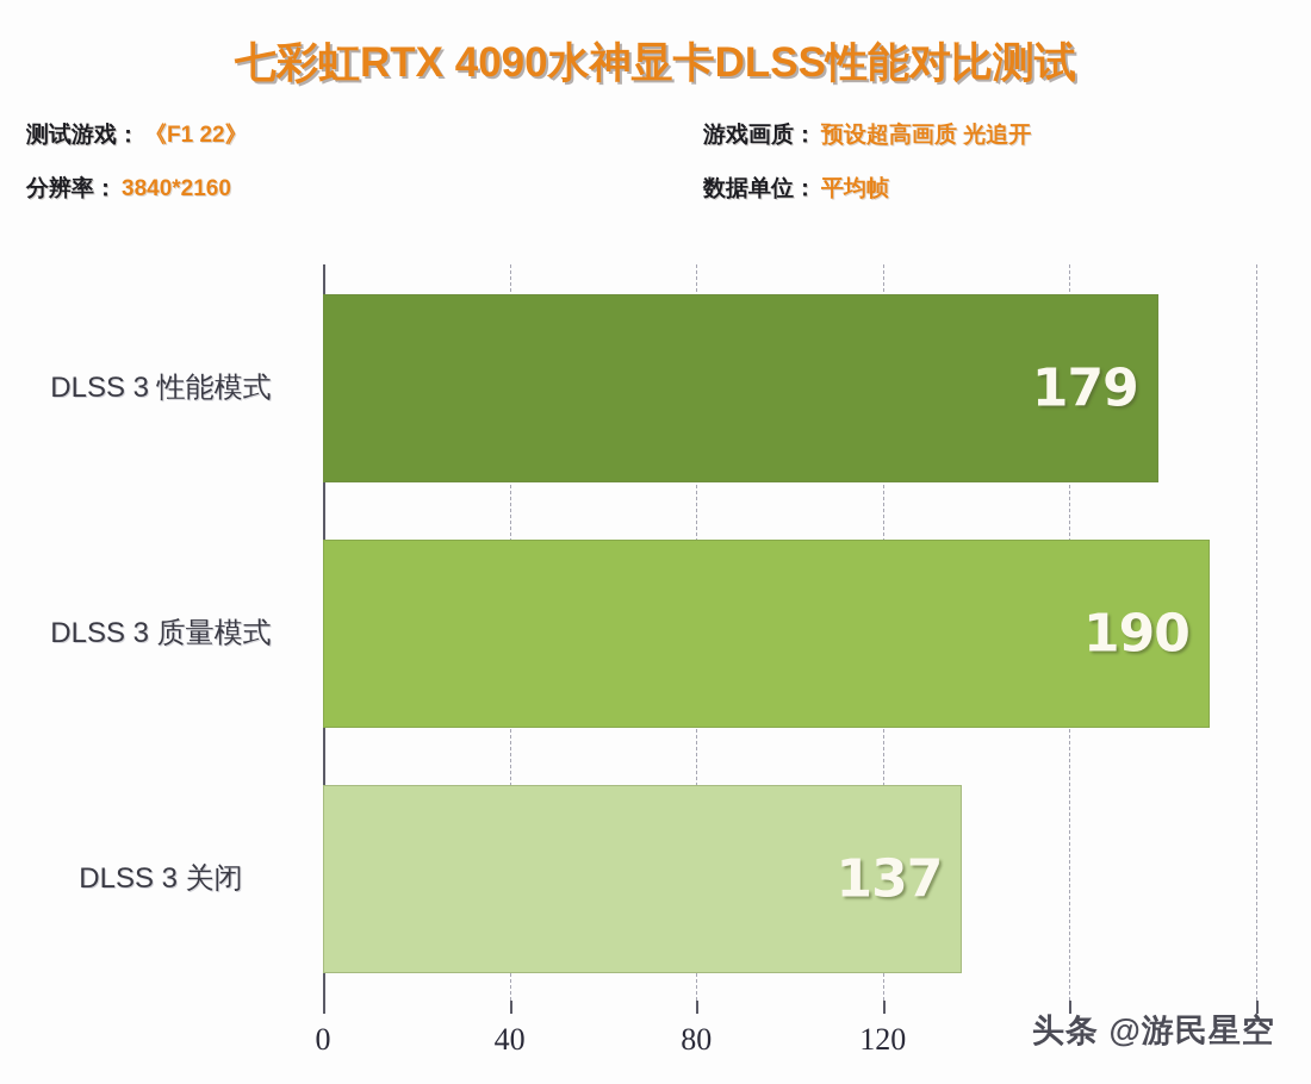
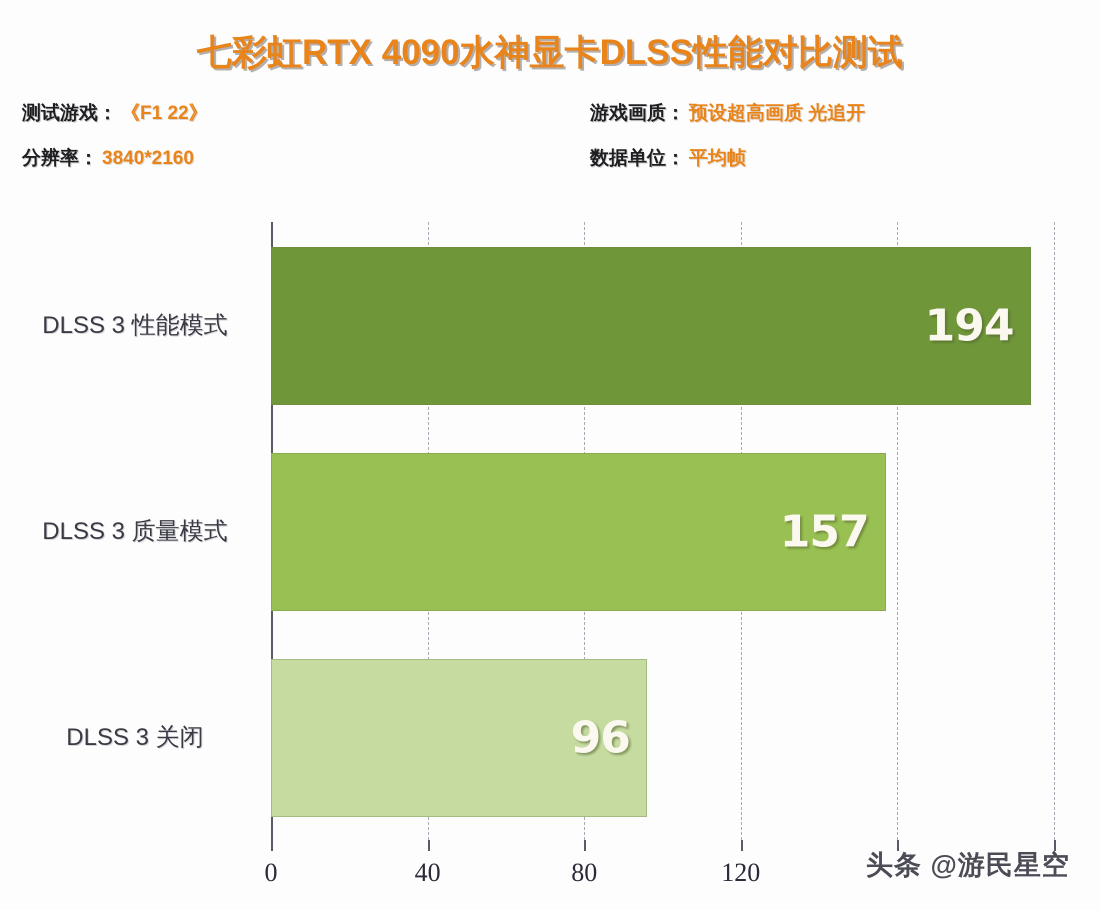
DLSS 3 性能模式: 179 -> 194
DLSS 3 质量模式: 190 -> 157
DLSS 3 关闭: 137 -> 96
